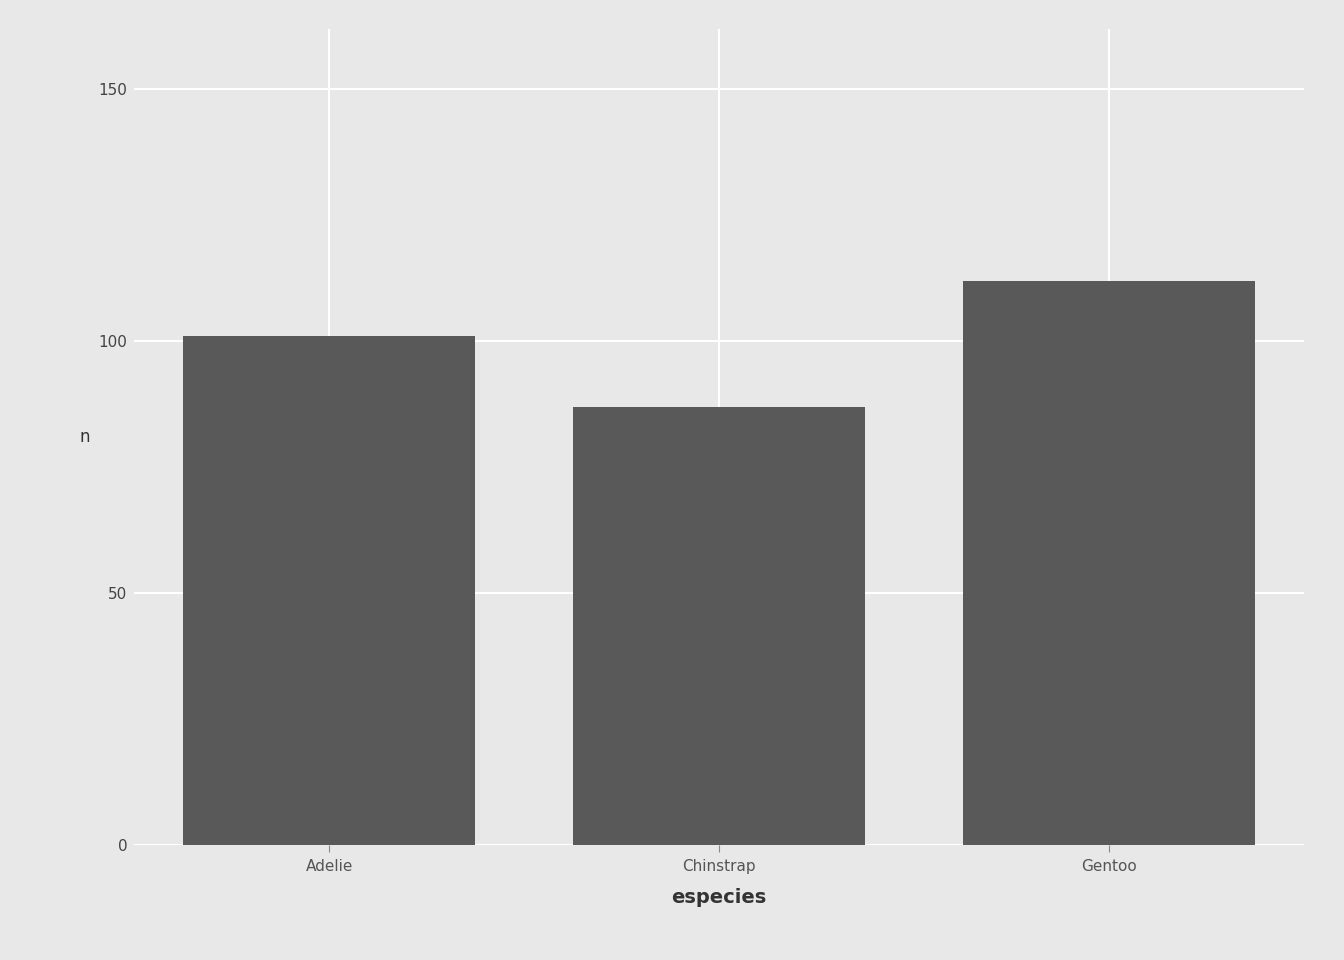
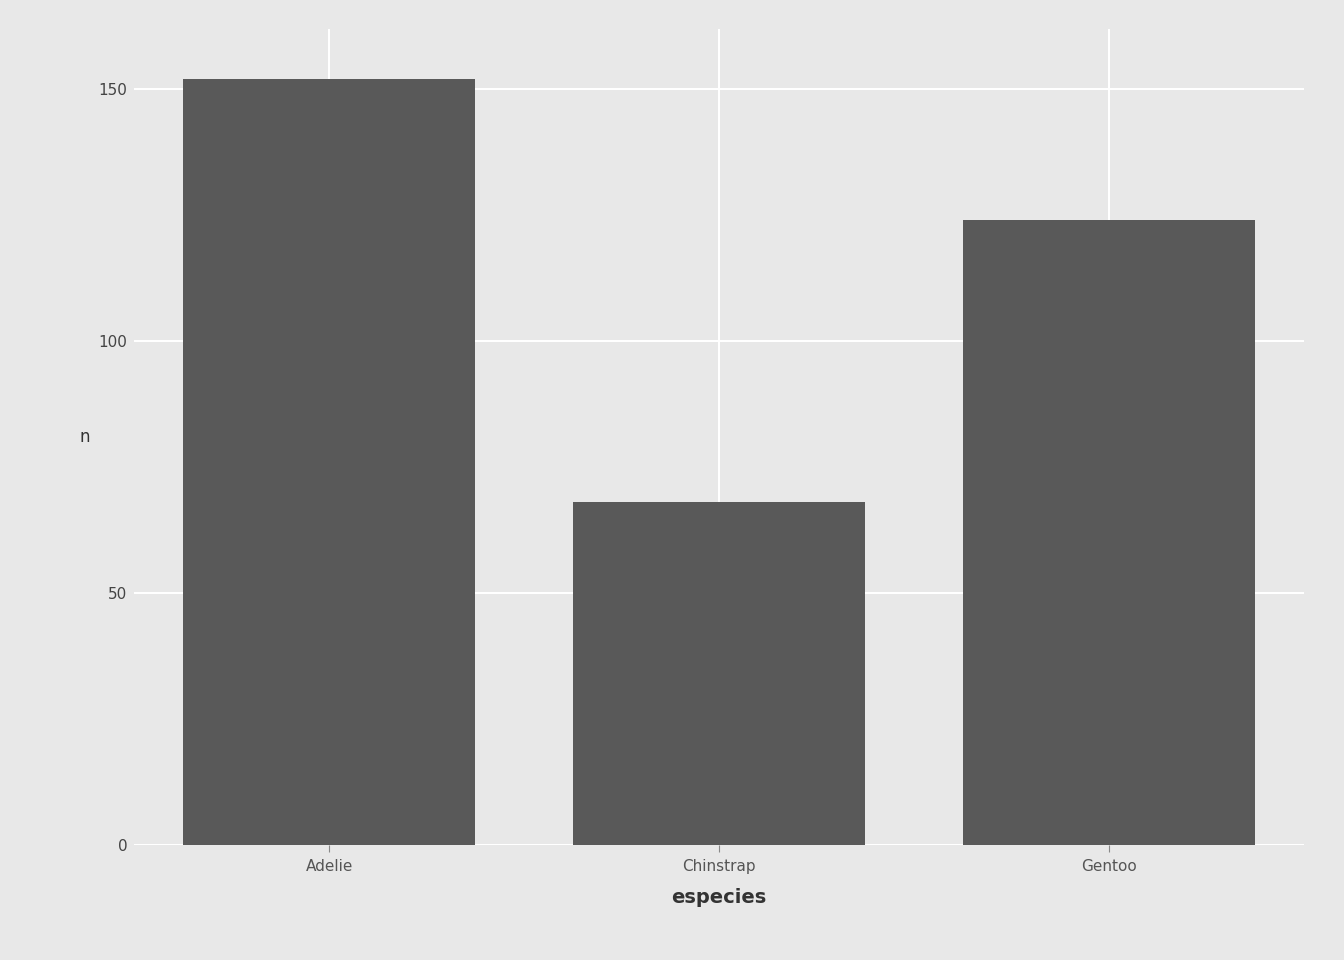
Adelie: 101 -> 152
Chinstrap: 87 -> 68
Gentoo: 112 -> 124
